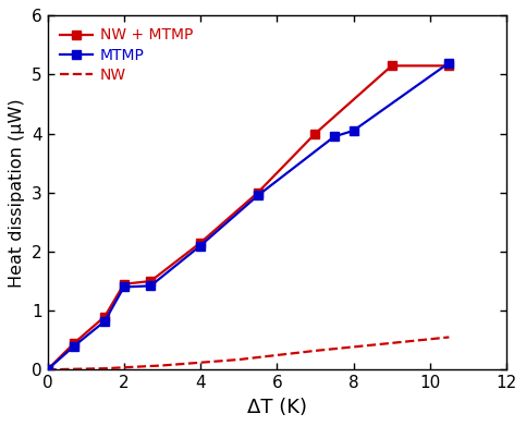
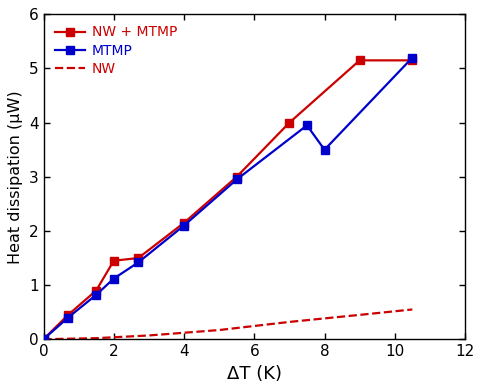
MTMP/2: 1.40 -> 1.12
MTMP/8: 4.05 -> 3.50
